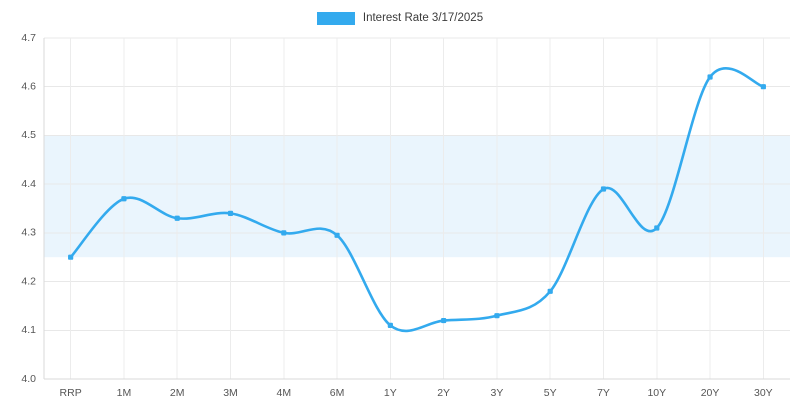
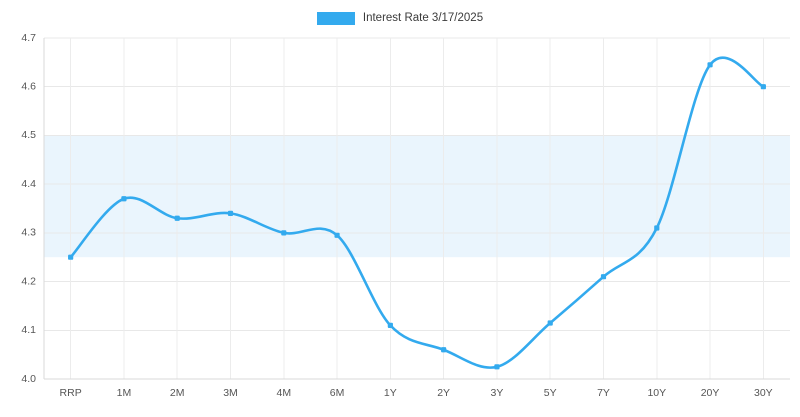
2Y: 4.12 -> 4.06
3Y: 4.13 -> 4.03
5Y: 4.18 -> 4.12
7Y: 4.39 -> 4.21
20Y: 4.62 -> 4.64
